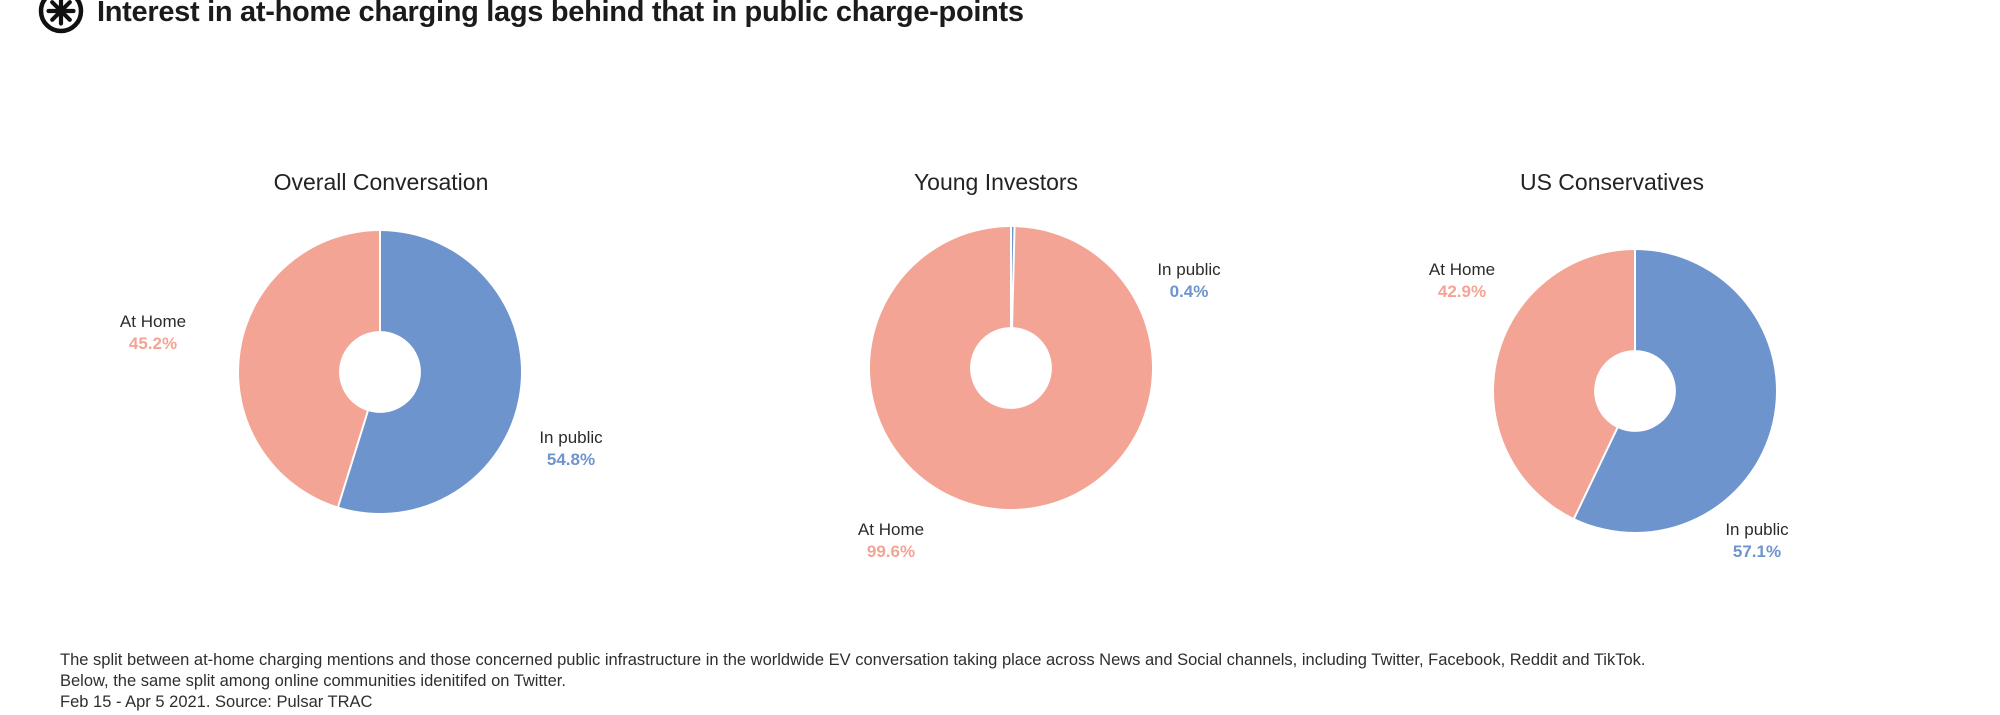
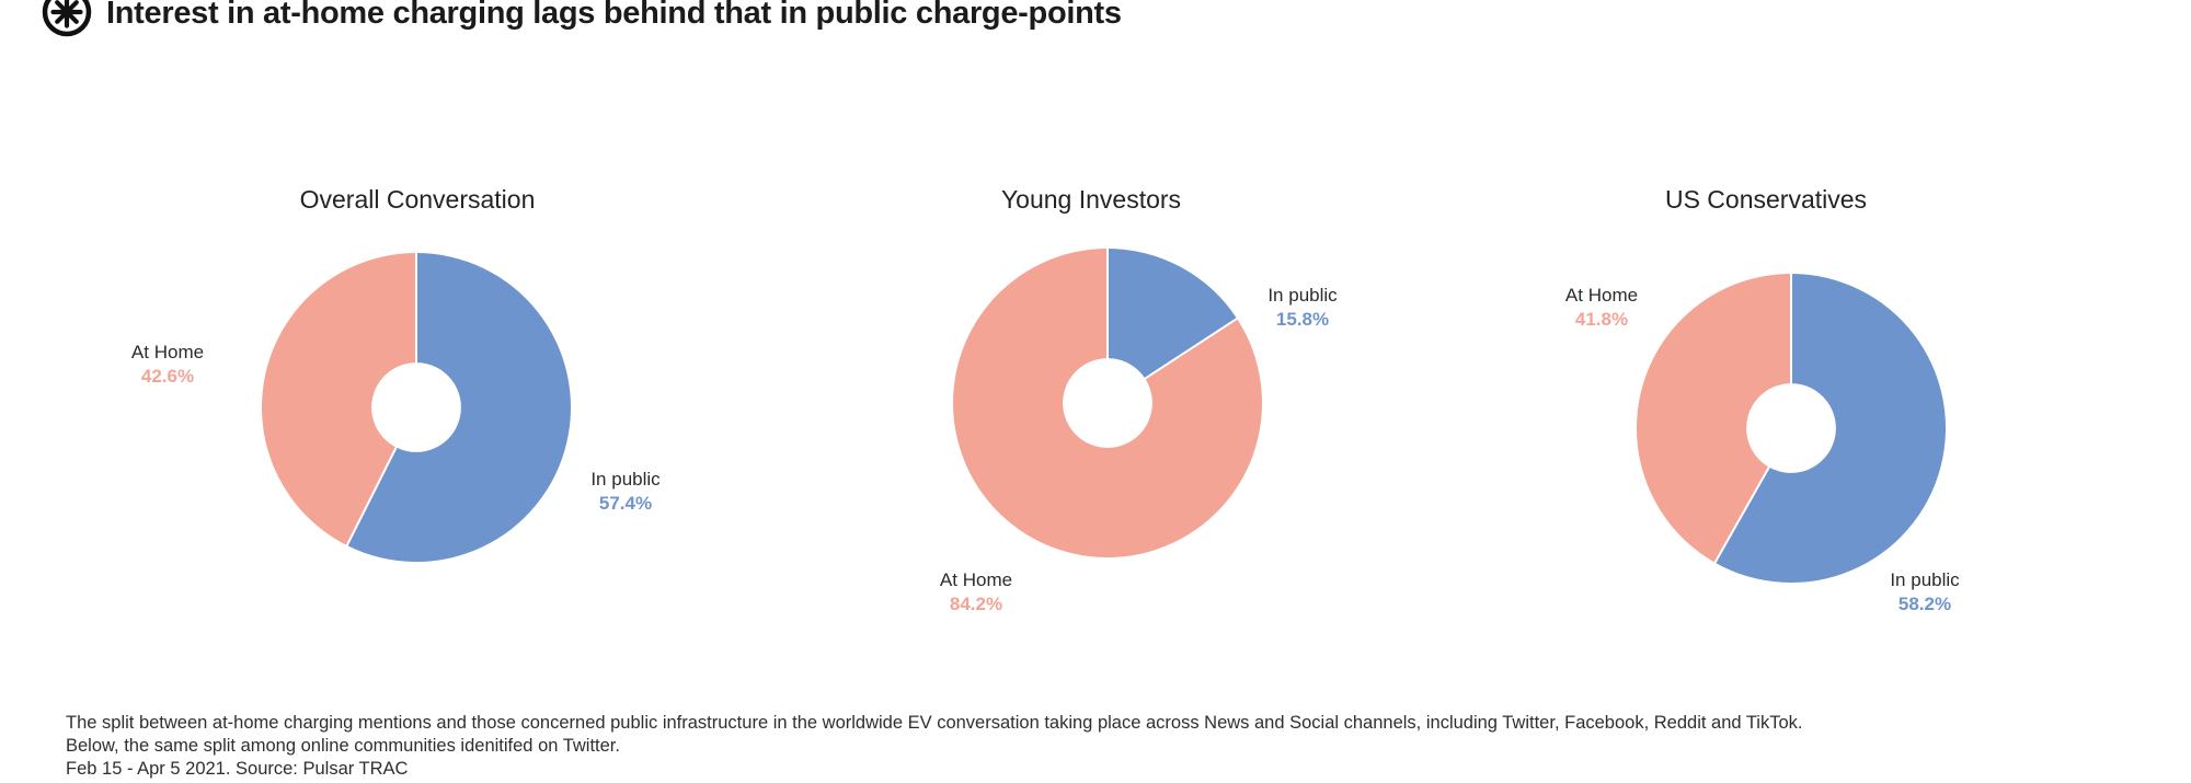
Overall Conversation/In public: 54.8% -> 57.4%
Overall Conversation/At Home: 45.2% -> 42.6%
Young Investors/In public: 0.4% -> 15.8%
Young Investors/At Home: 99.6% -> 84.2%
US Conservatives/In public: 57.1% -> 58.2%
US Conservatives/At Home: 42.9% -> 41.8%
